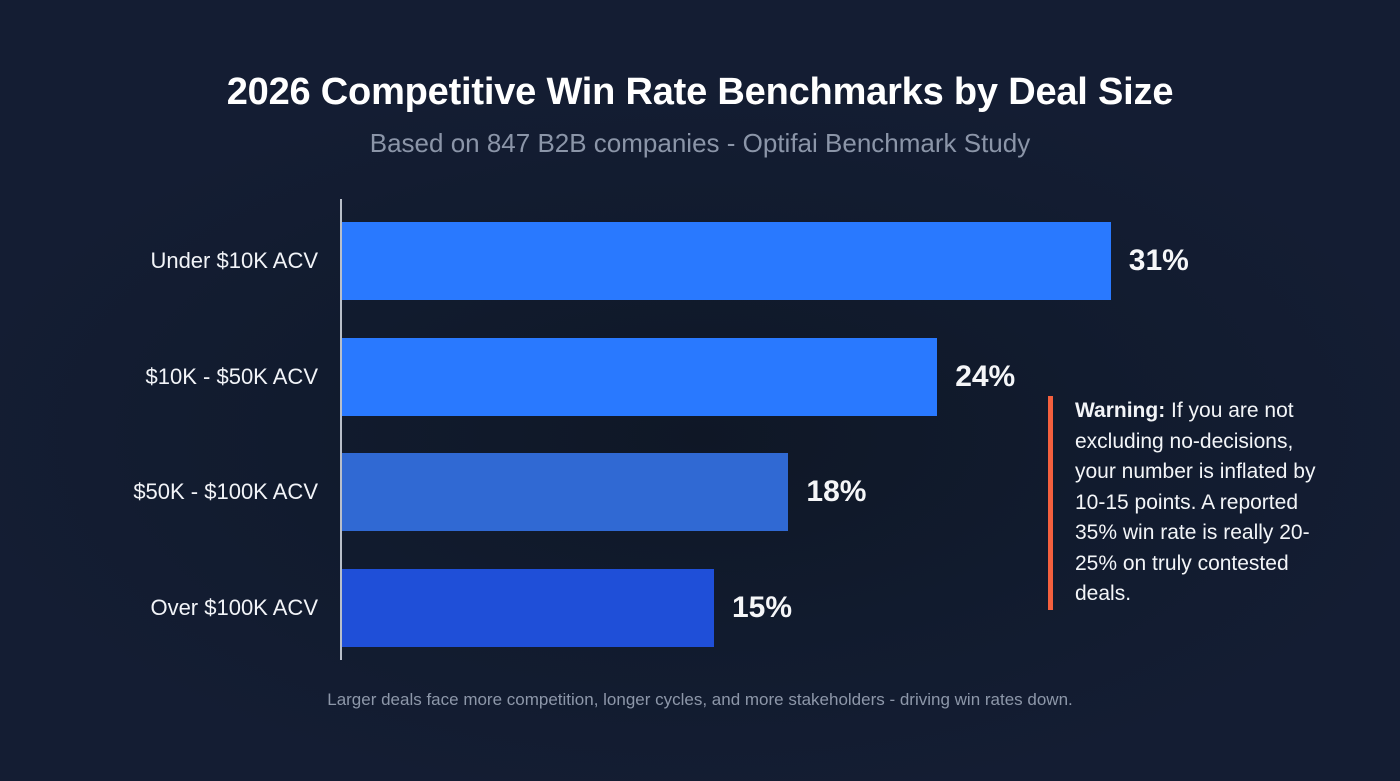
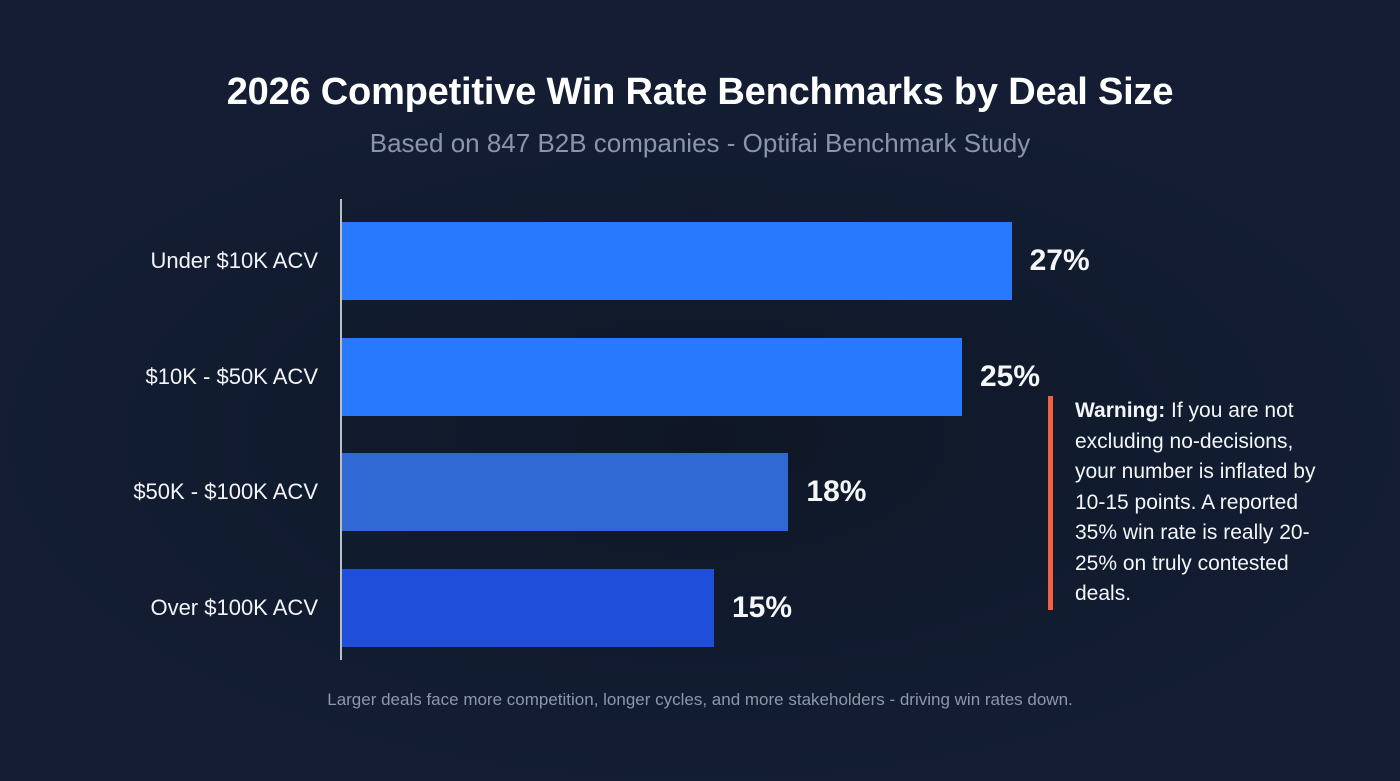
Under $10K ACV: 31% -> 27%
$10K - $50K ACV: 24% -> 25%
